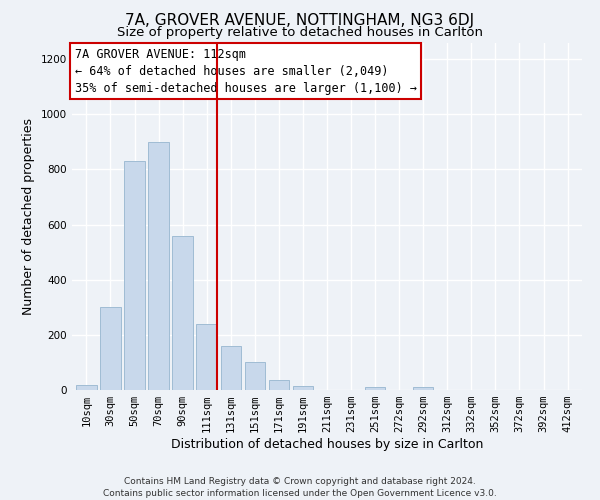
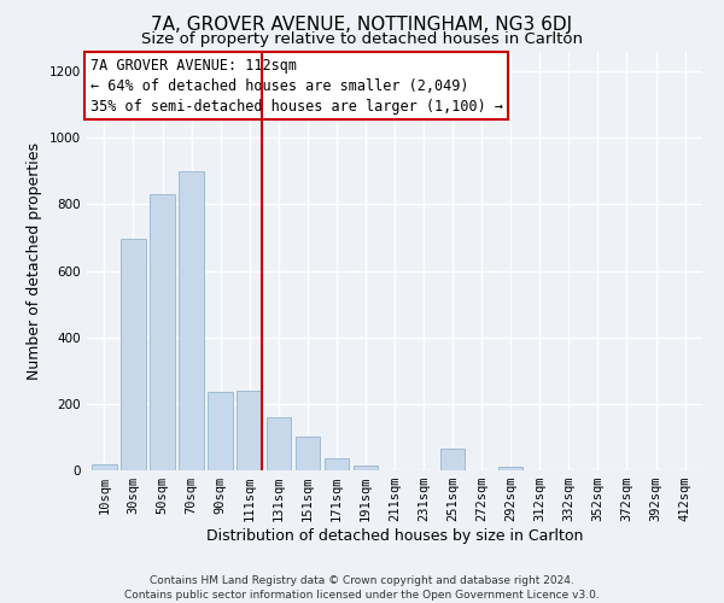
30sqm: 300 -> 695
90sqm: 560 -> 235
251sqm: 10 -> 65
